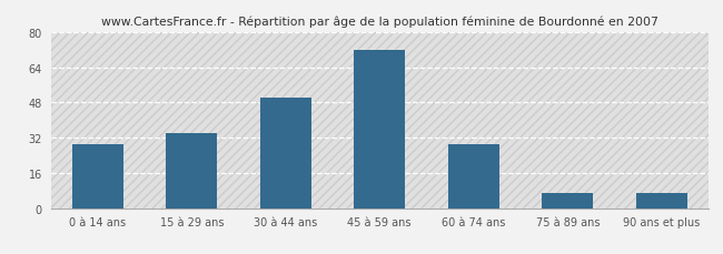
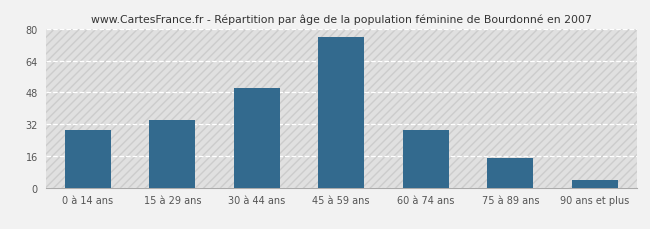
45 à 59 ans: 72 -> 76
75 à 89 ans: 7 -> 15
90 ans et plus: 7 -> 4
